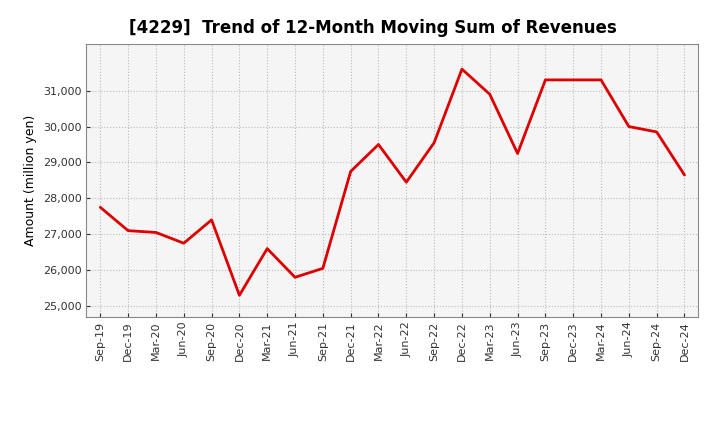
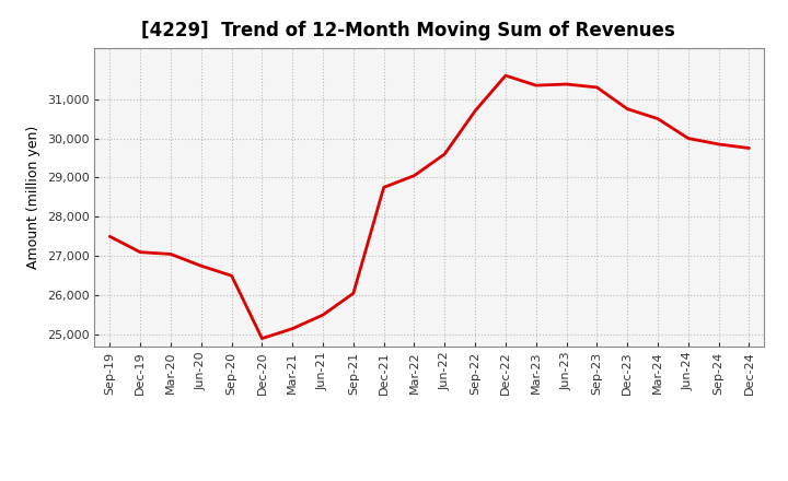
Sep-19: 27,750 -> 27,500
Sep-20: 27,400 -> 26,500
Dec-20: 25,300 -> 24,900
Mar-21: 26,600 -> 25,150
Jun-21: 25,800 -> 25,500
Mar-22: 29,500 -> 29,050
Jun-22: 28,450 -> 29,600
Sep-22: 29,550 -> 30,700
Mar-23: 30,900 -> 31,350
Jun-23: 29,250 -> 31,380
Dec-23: 31,300 -> 30,750
Mar-24: 31,300 -> 30,500
Dec-24: 28,650 -> 29,750
